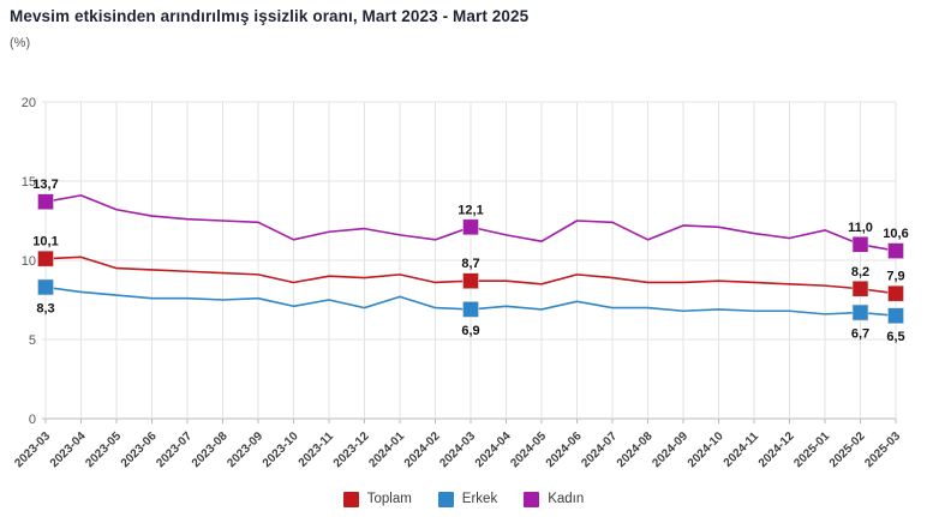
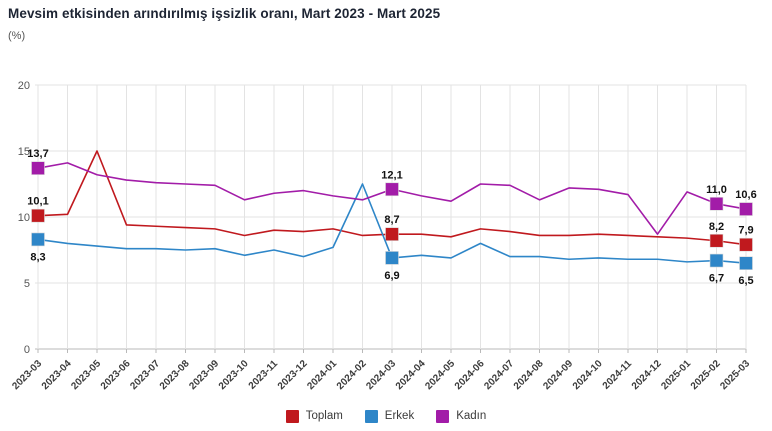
Toplam/2023-05: 9.5 -> 15.0
Erkek/2024-02: 7.0 -> 12.5
Erkek/2024-06: 7.4 -> 8.0
Kadın/2024-12: 11.4 -> 8.7
